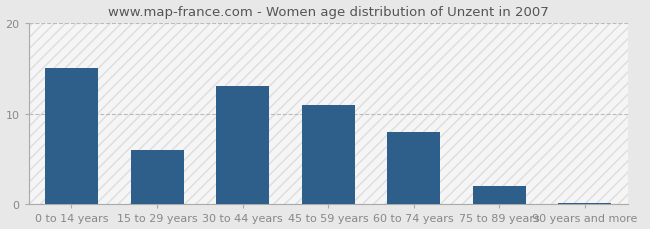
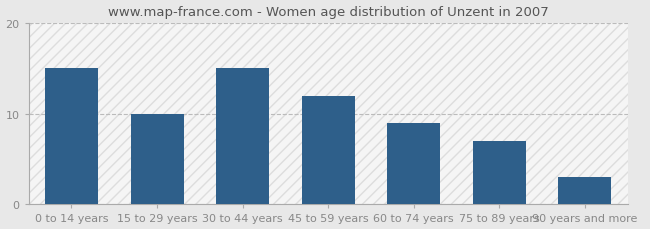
15 to 29 years: 6.0 -> 10.0
30 to 44 years: 13.0 -> 15.0
45 to 59 years: 11.0 -> 12.0
60 to 74 years: 8.0 -> 9.0
75 to 89 years: 2.0 -> 7.0
90 years and more: 0.2 -> 3.0
